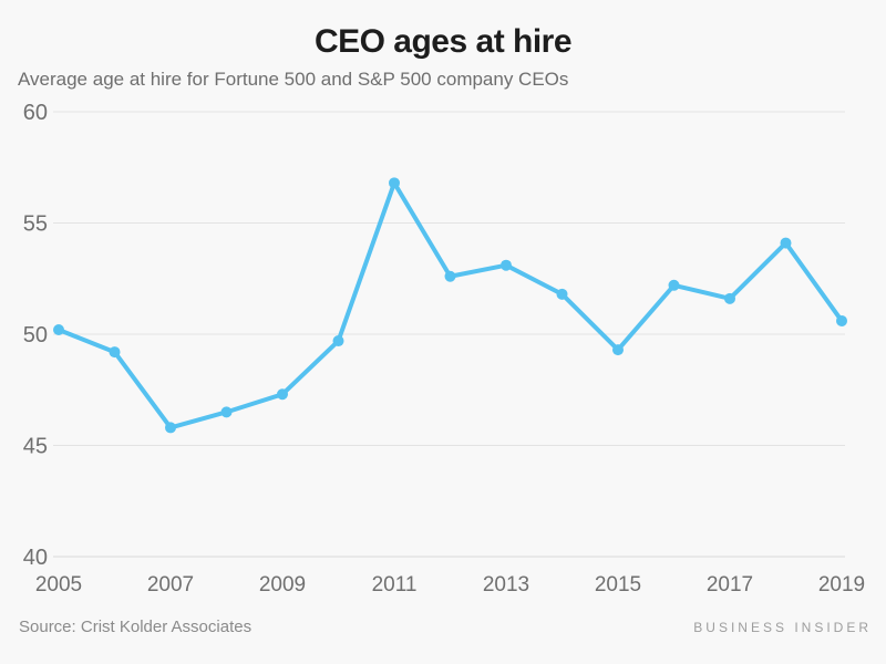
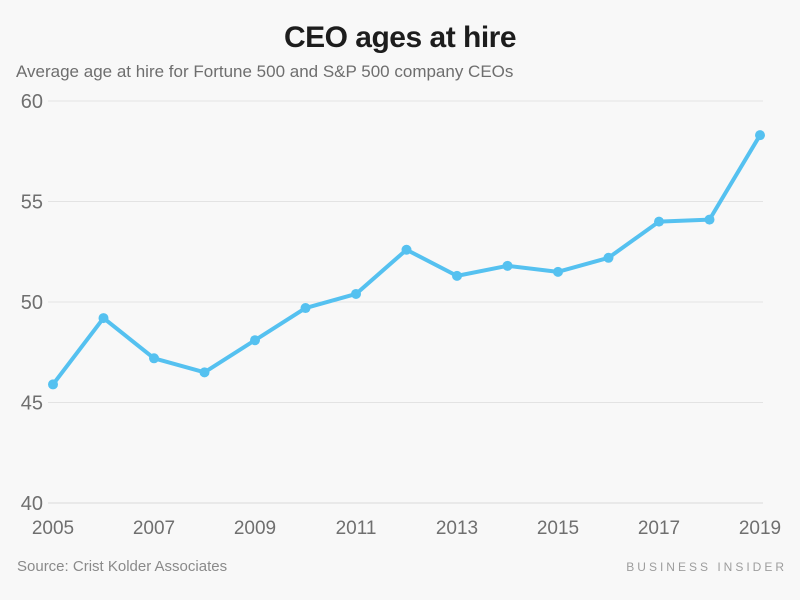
2005: 50.2 -> 45.9
2007: 45.8 -> 47.2
2009: 47.3 -> 48.1
2011: 56.8 -> 50.4
2013: 53.1 -> 51.3
2015: 49.3 -> 51.5
2017: 51.6 -> 54.0
2019: 50.6 -> 58.3
